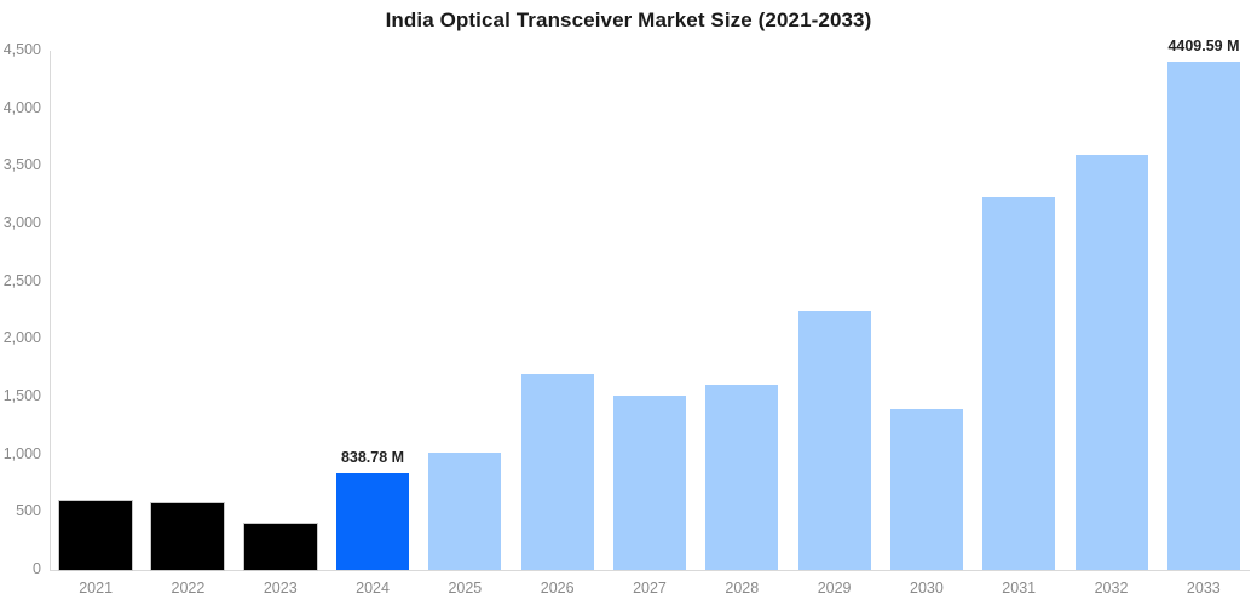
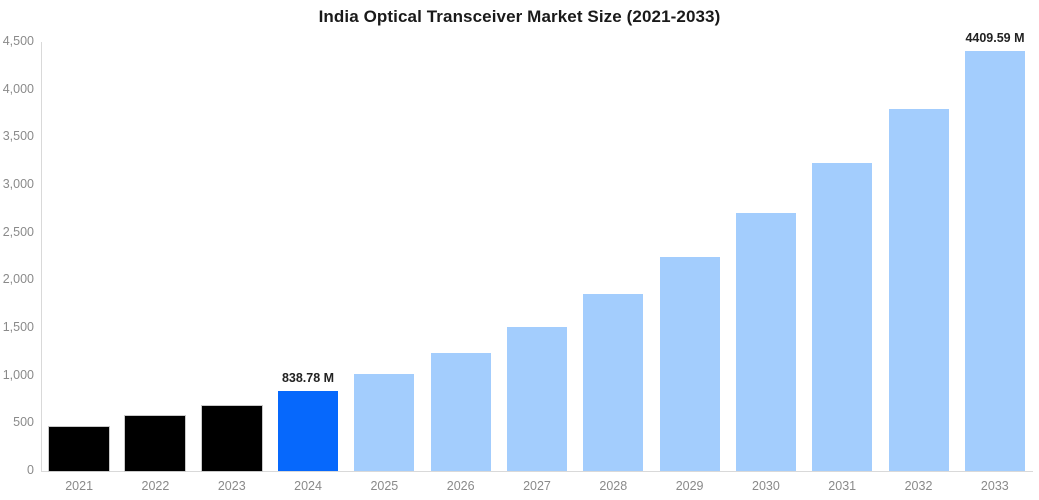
2021: 600 -> 500
2023: 400 -> 700
2026: 1700 -> 1200
2028: 1600 -> 1900
2030: 1400 -> 2700
2032: 3600 -> 3800
